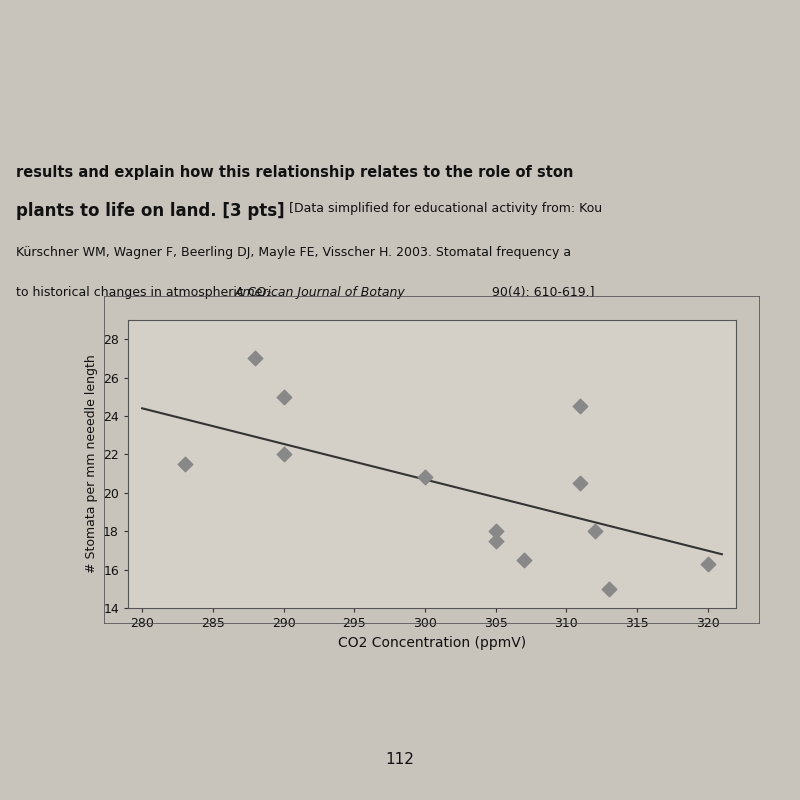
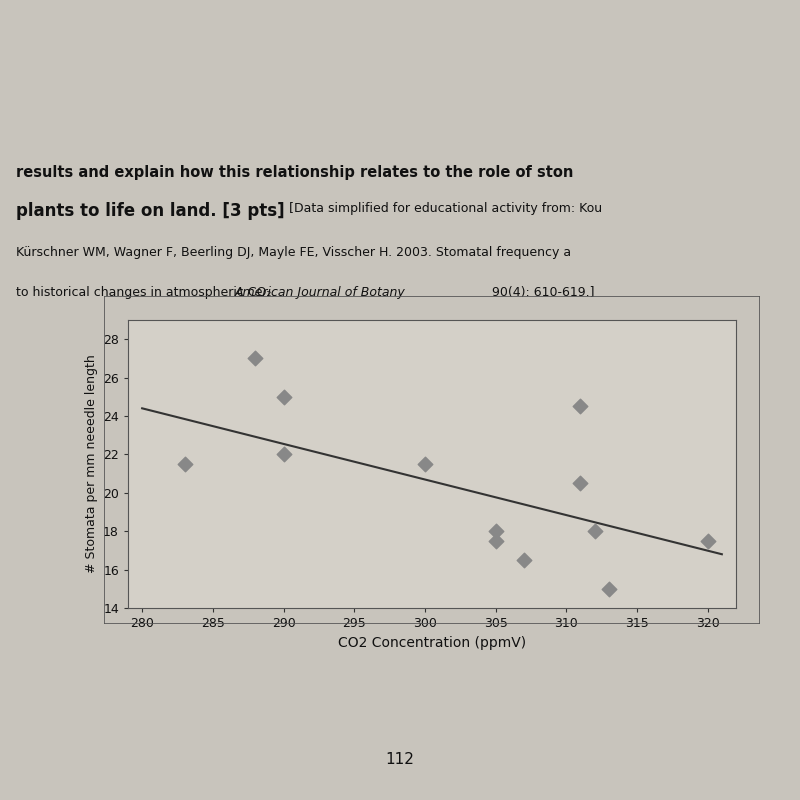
300: 20.8 -> 21.5
320: 16.3 -> 17.5
